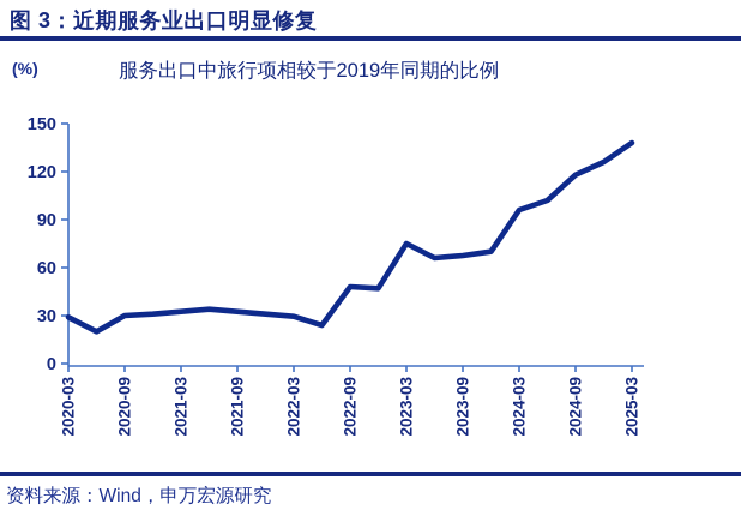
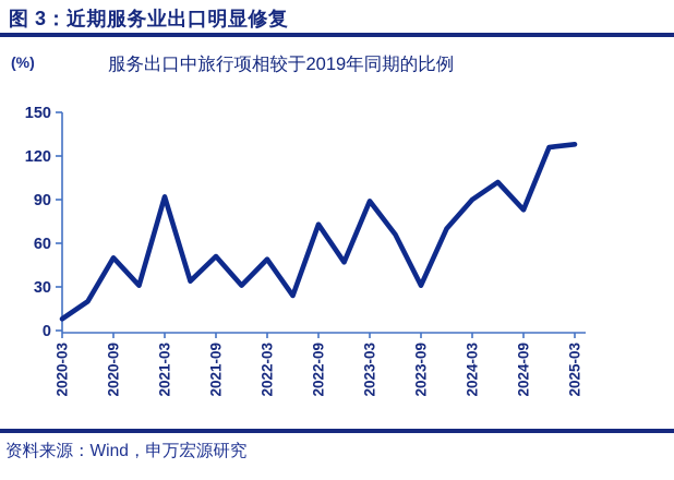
2020-03: 29 -> 8
2020-09: 30 -> 50
2021-03: 32 -> 92
2021-09: 32 -> 51
2022-03: 30 -> 49
2022-09: 48 -> 73
2023-03: 75 -> 89
2023-09: 68 -> 31
2024-03: 96 -> 90
2024-09: 118 -> 83
2025-03: 138 -> 128
